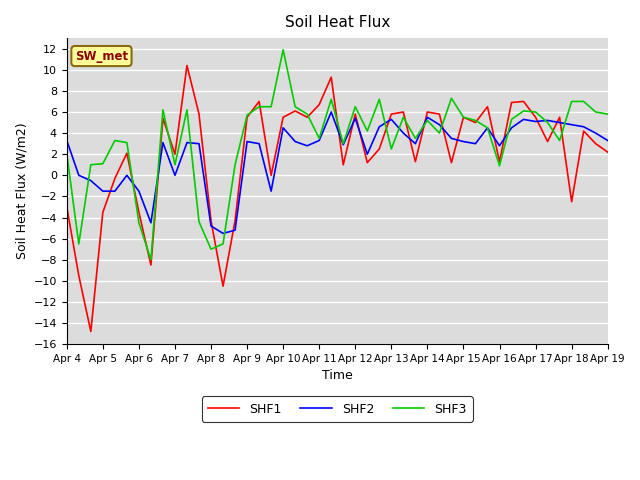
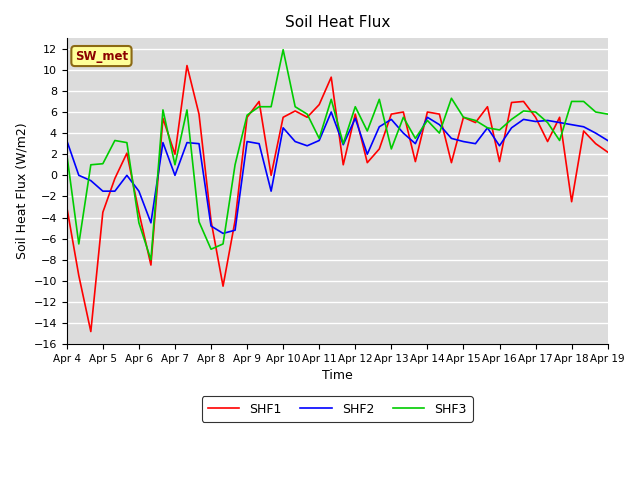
SHF3/Apr 16: 0.9 -> 4.3
